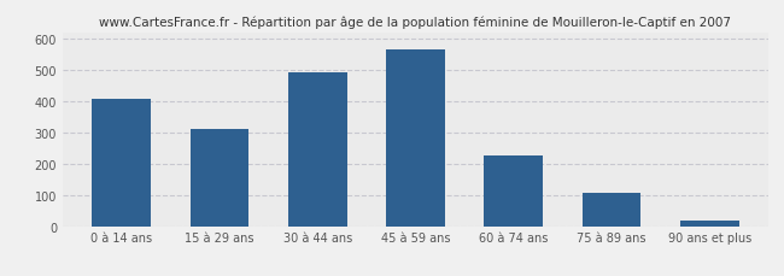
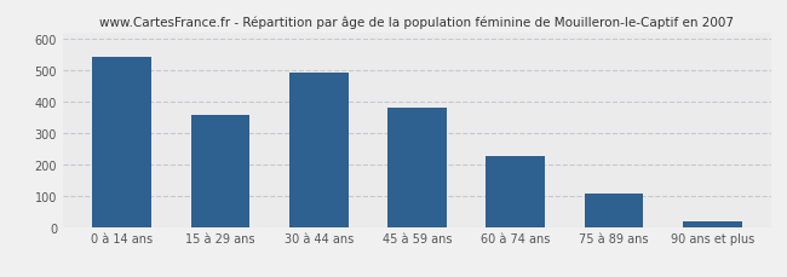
0 à 14 ans: 407 -> 540
15 à 29 ans: 312 -> 355
45 à 59 ans: 563 -> 380
